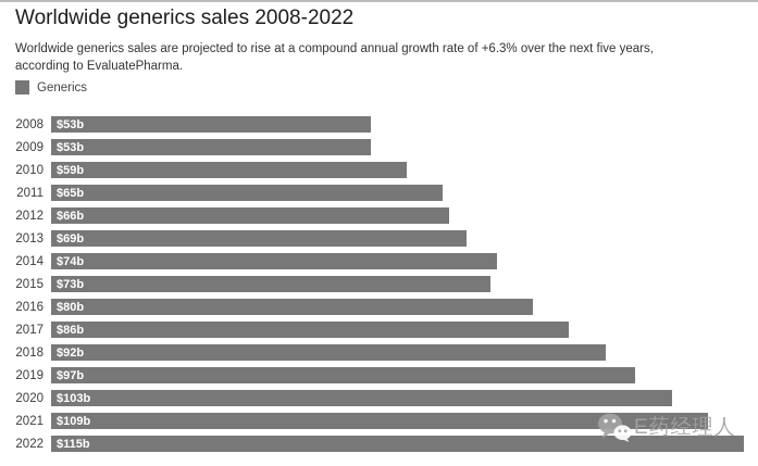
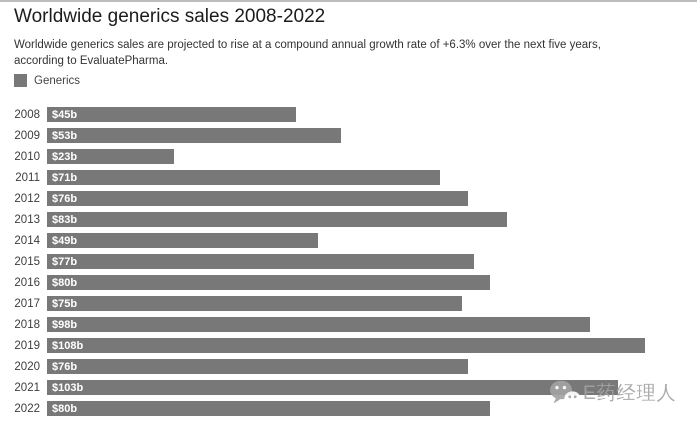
2008: $53b -> $45b
2010: $59b -> $23b
2011: $65b -> $71b
2012: $66b -> $76b
2013: $69b -> $83b
2014: $74b -> $49b
2015: $73b -> $77b
2017: $86b -> $75b
2018: $92b -> $98b
2019: $97b -> $108b
2020: $103b -> $76b
2021: $109b -> $103b
2022: $115b -> $80b
